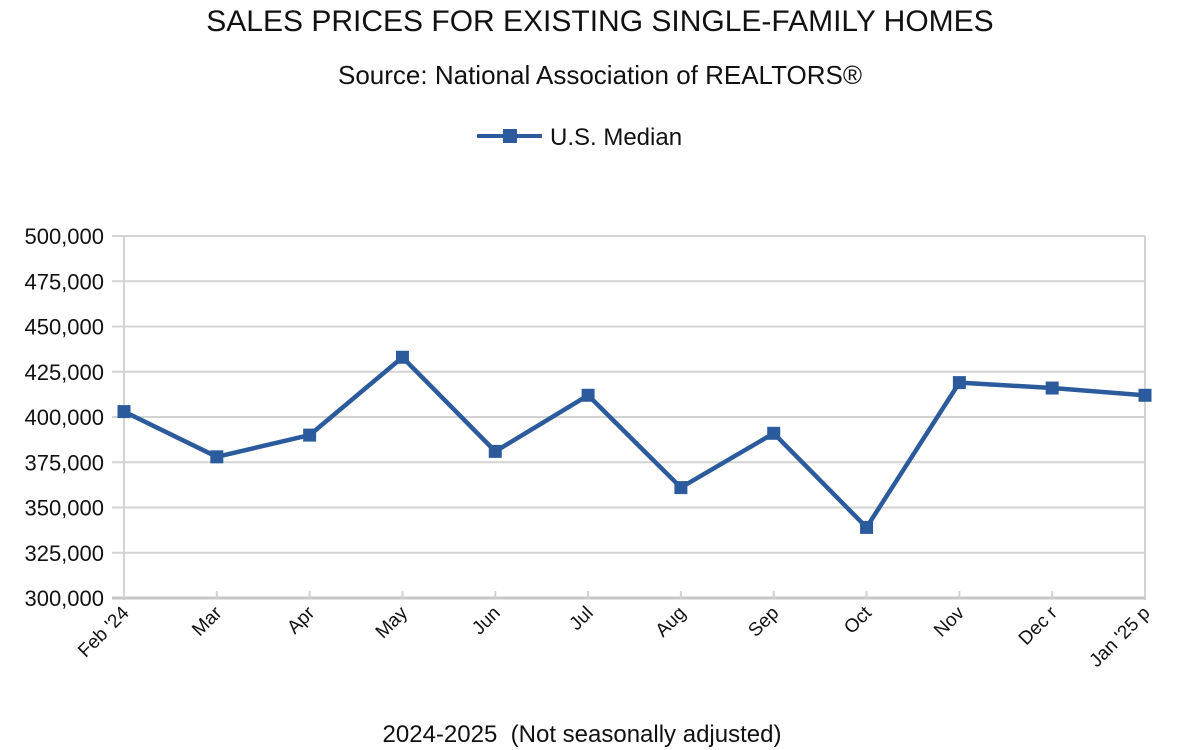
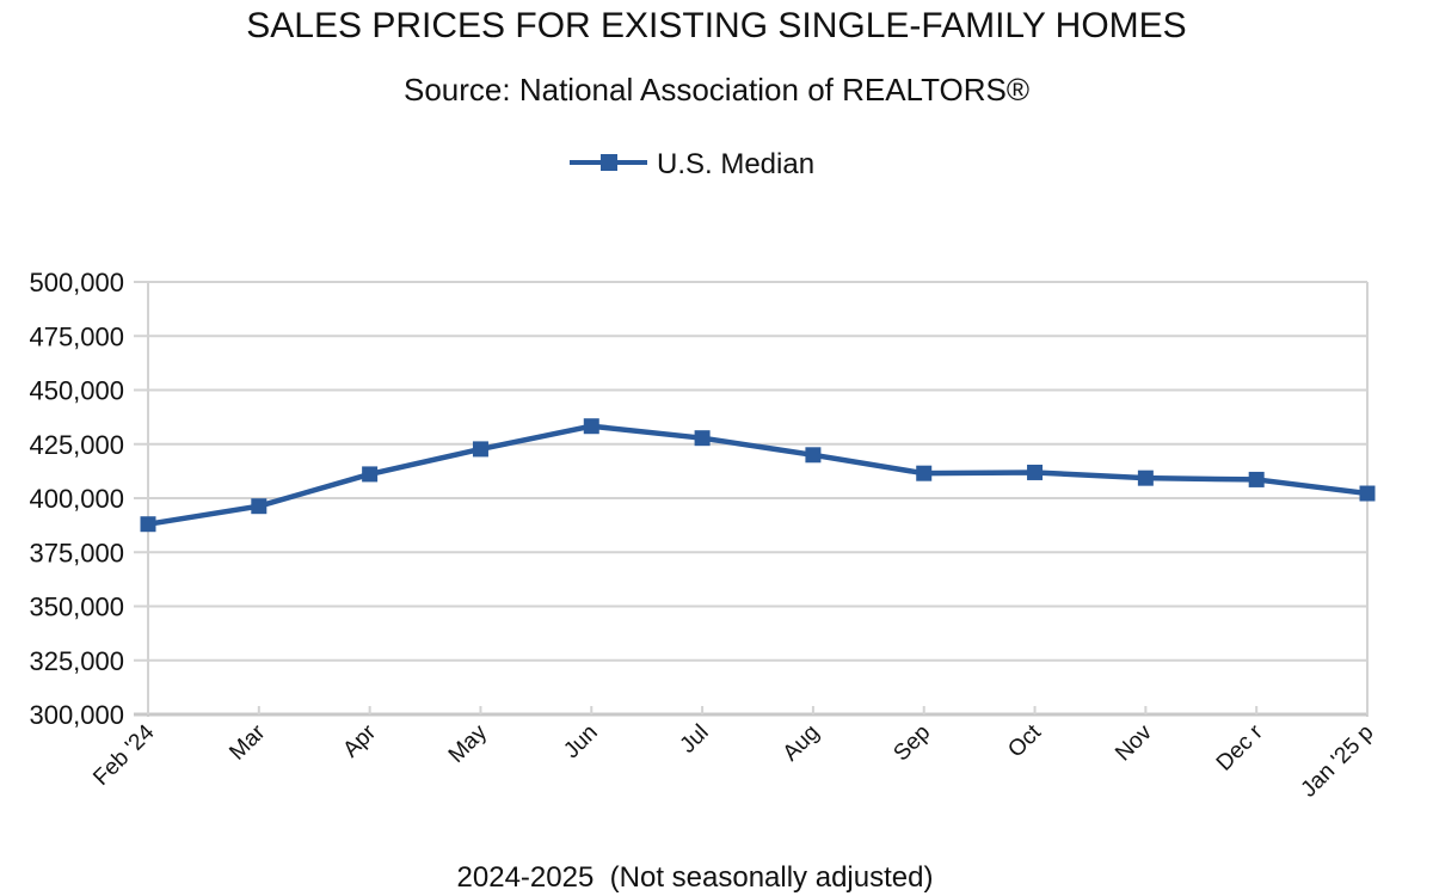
Feb '24: 403000 -> 388000
Mar: 378000 -> 396000
Apr: 390000 -> 411000
May: 433000 -> 423000
Jun: 381000 -> 433000
Jul: 412000 -> 428000
Aug: 361000 -> 420000
Sep: 391000 -> 412000
Oct: 339000 -> 412000
Nov: 419000 -> 409000
Dec r: 416000 -> 409000
Jan '25 p: 412000 -> 402000
